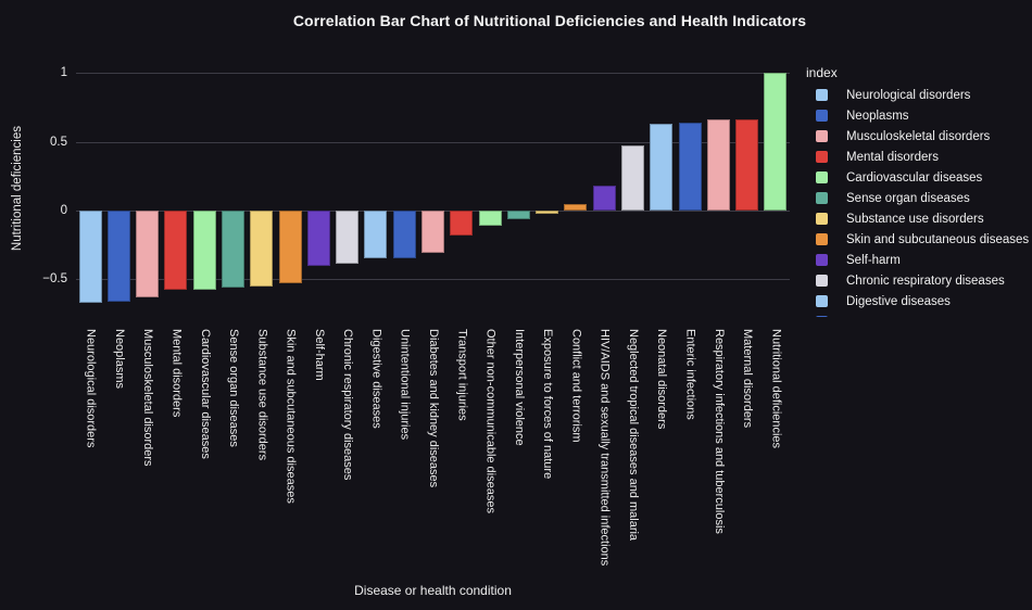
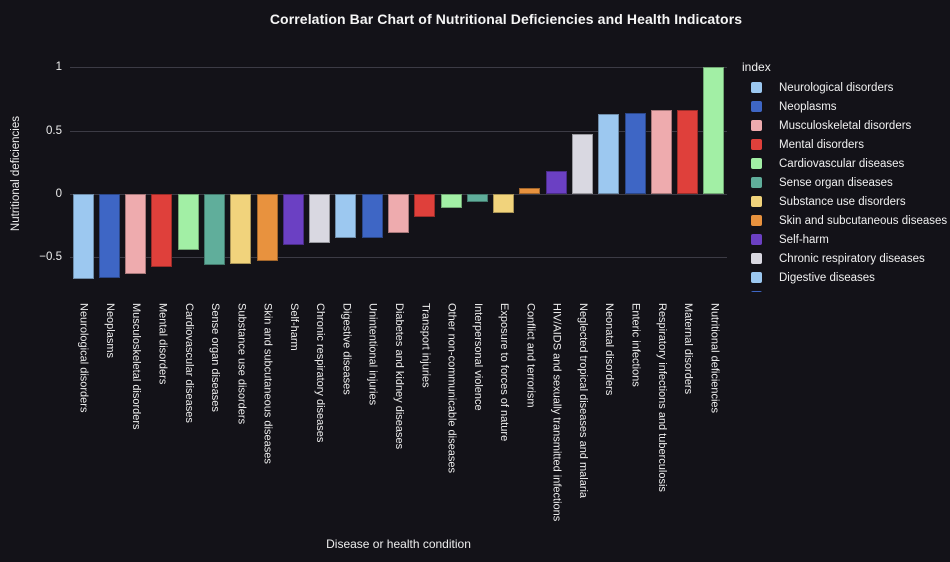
Cardiovascular diseases: -0.58 -> -0.44
Exposure to forces of nature: -0.02 -> -0.15
